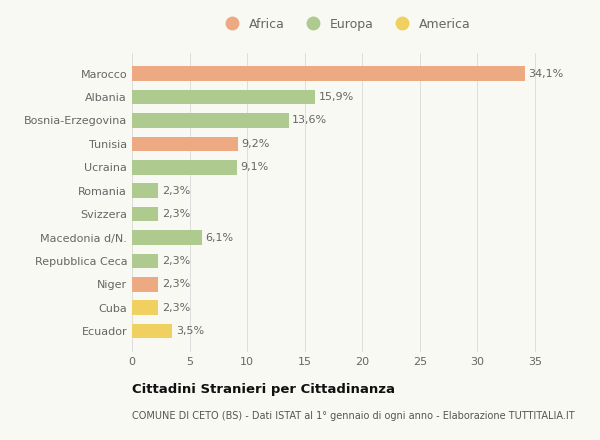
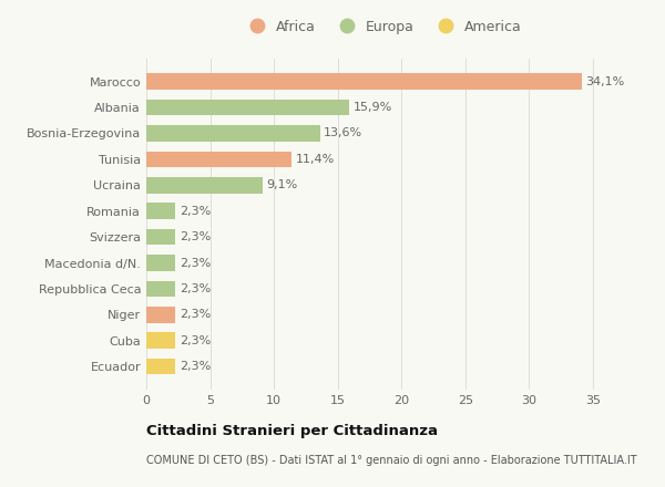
Tunisia: 9,2% -> 11,4%
Macedonia d/N.: 6,1% -> 2,3%
Ecuador: 3,5% -> 2,3%
